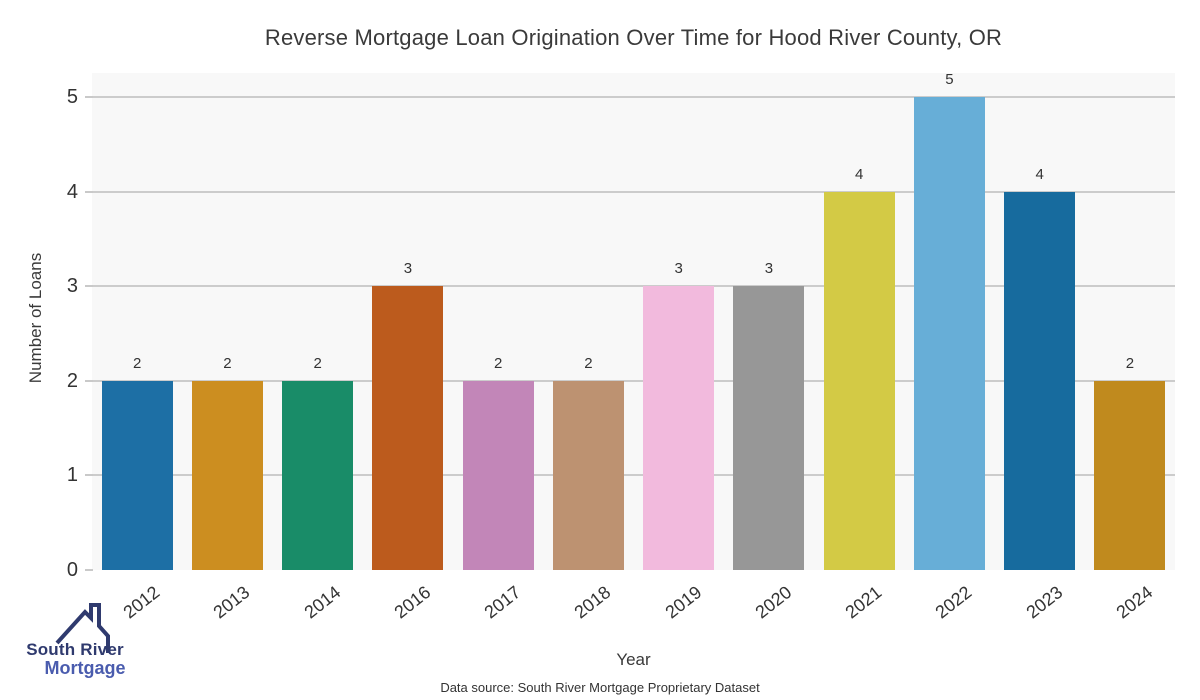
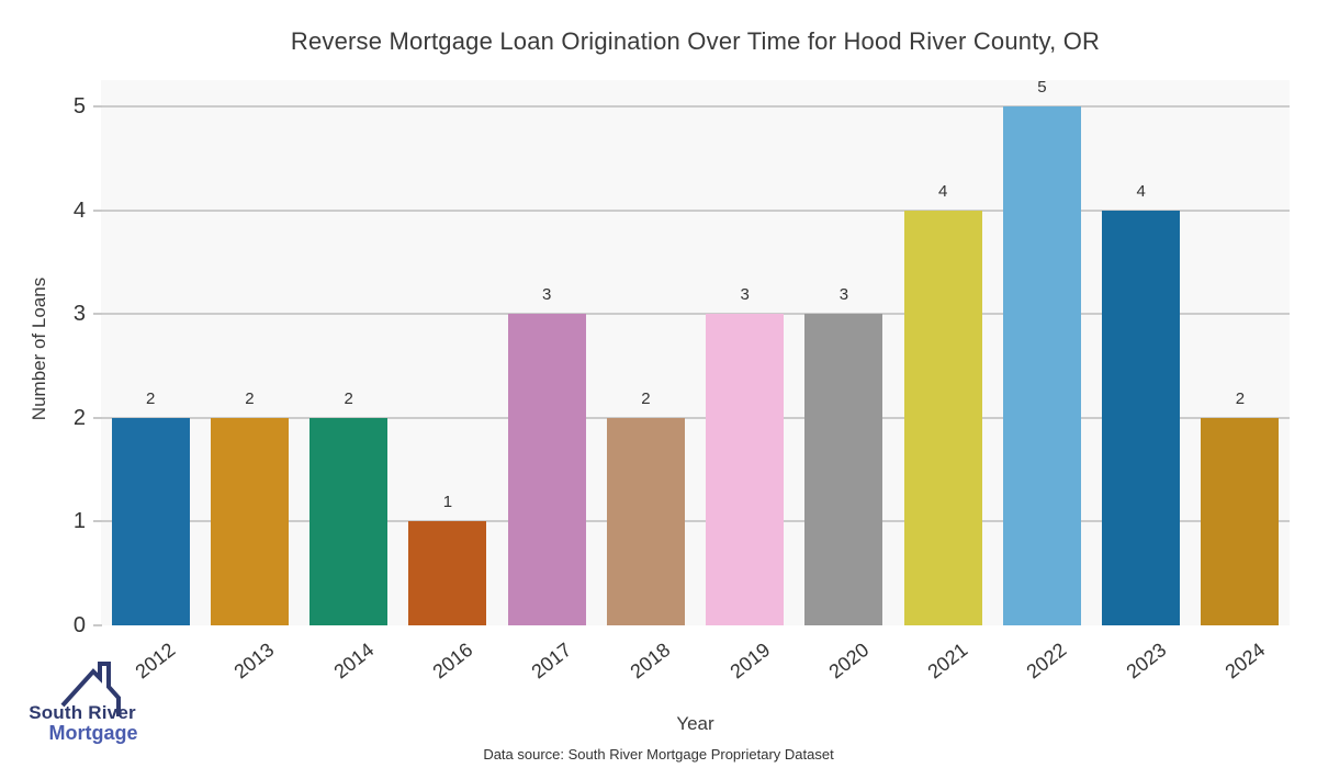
2016: 3 -> 1
2017: 2 -> 3
